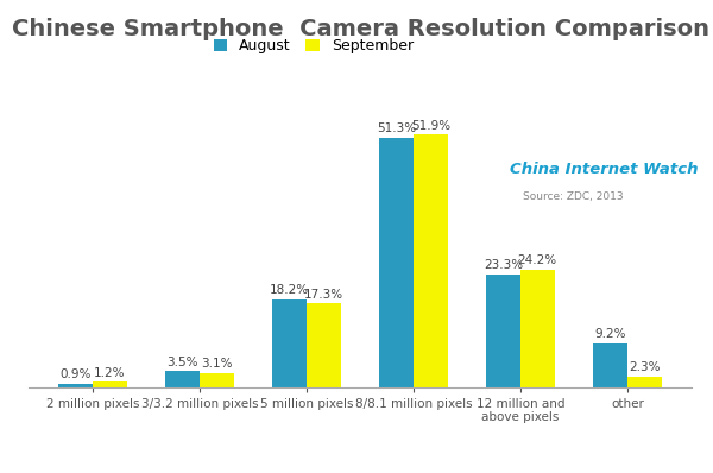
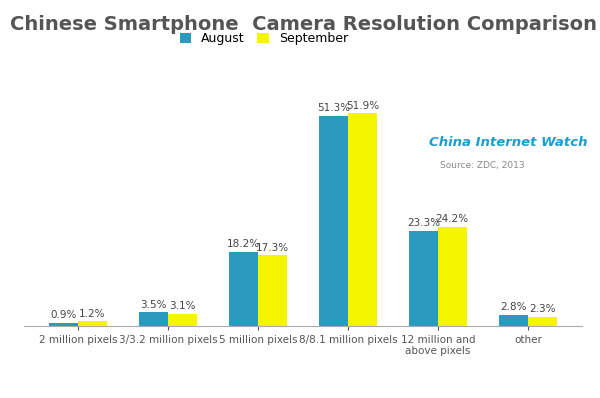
August/other: 9.2% -> 2.8%
